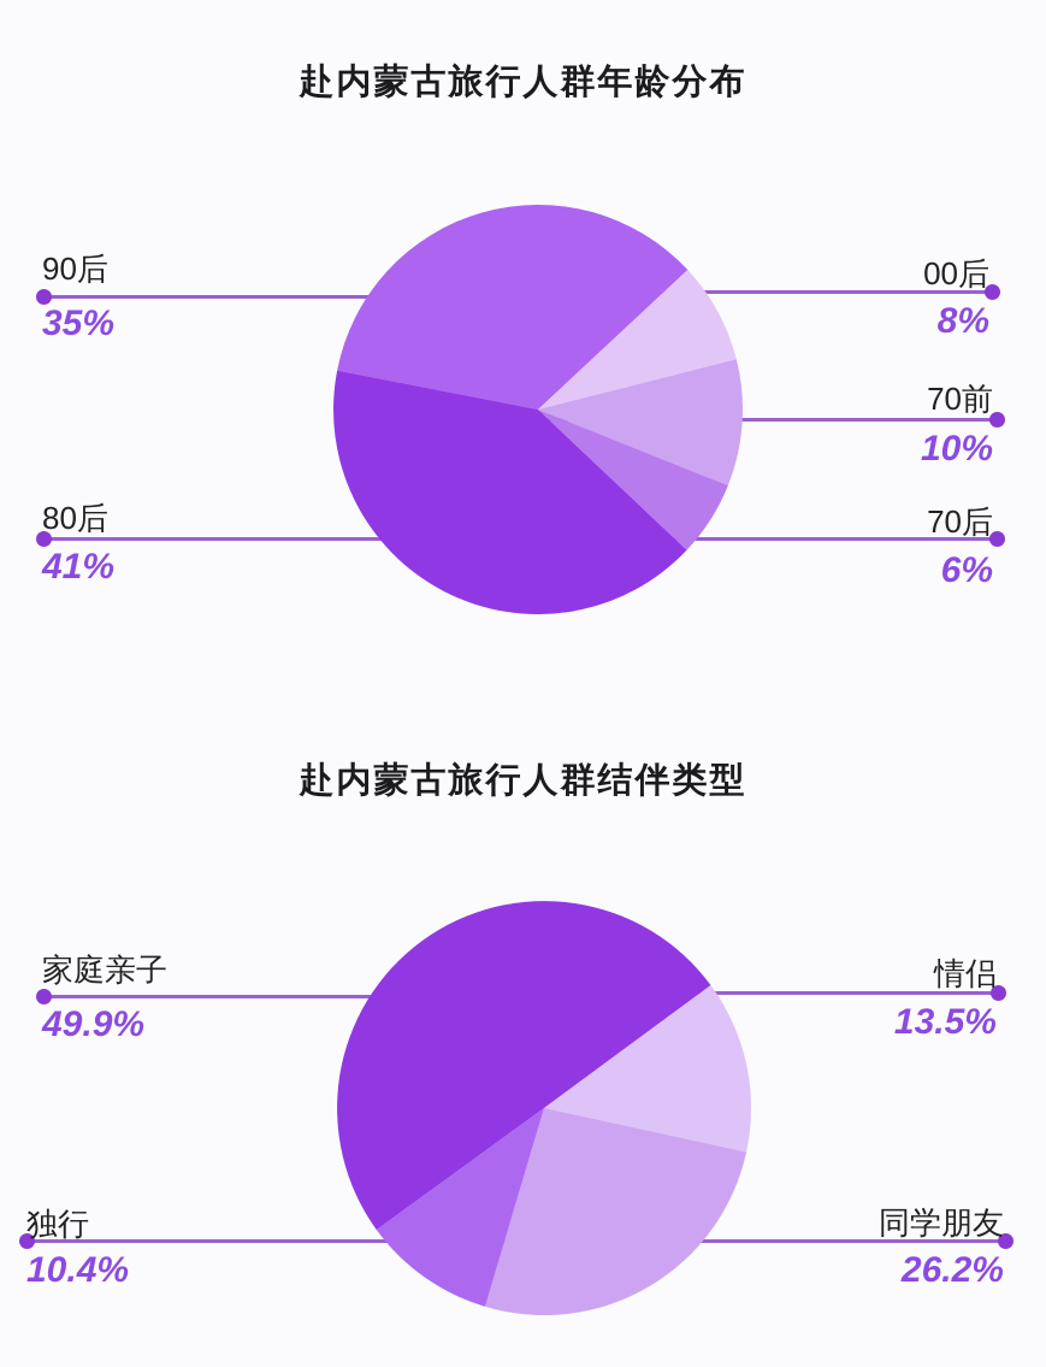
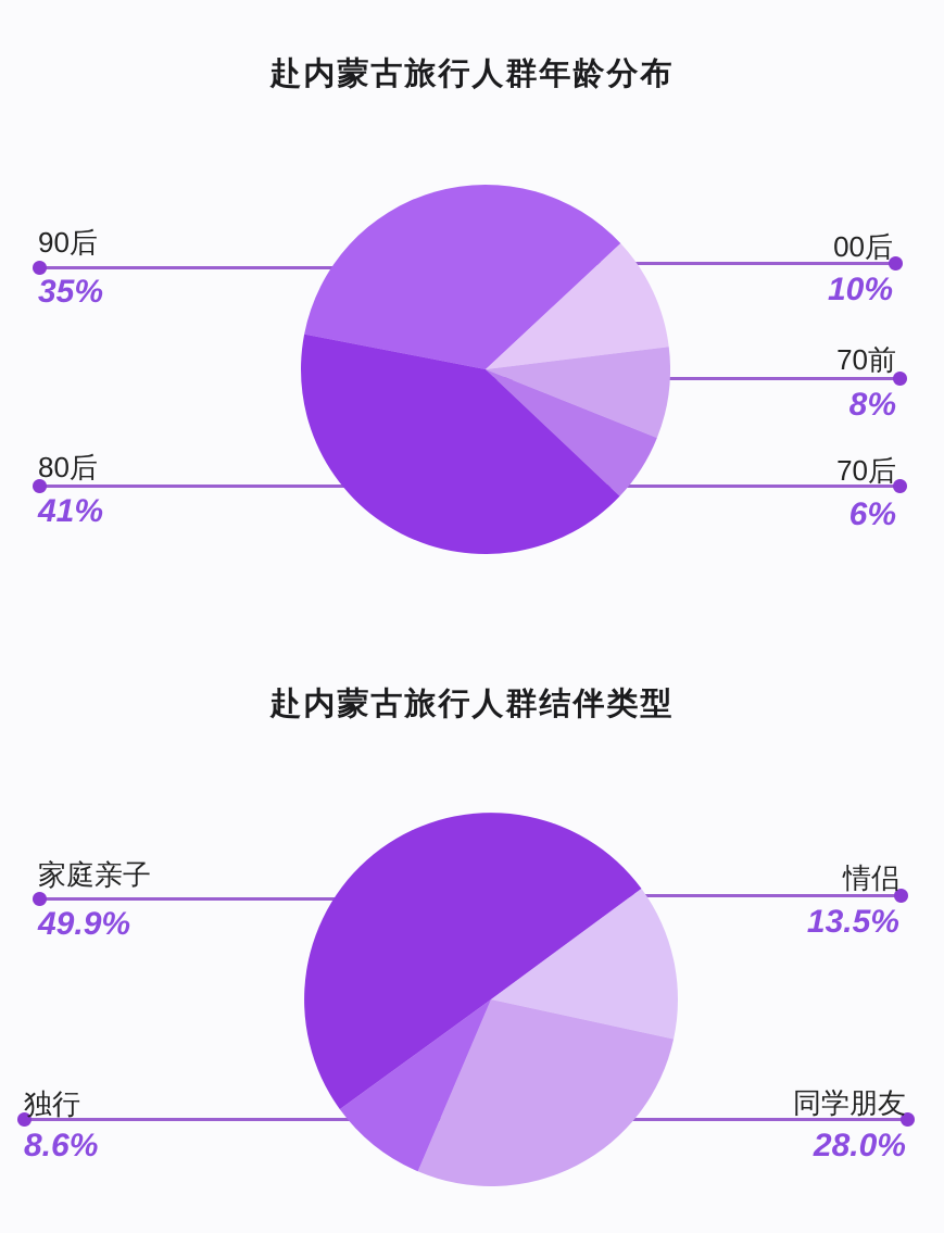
赴内蒙古旅行人群年龄分布/00后: 8% -> 10%
赴内蒙古旅行人群年龄分布/70前: 10% -> 8%
赴内蒙古旅行人群结伴类型/同学朋友: 26.2% -> 28.0%
赴内蒙古旅行人群结伴类型/独行: 10.4% -> 8.6%
